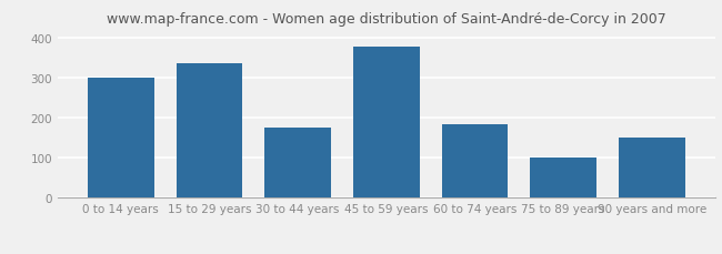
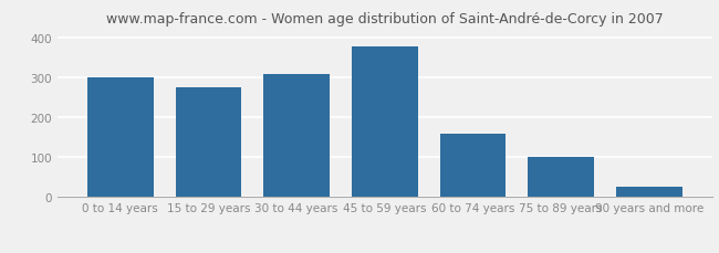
15 to 29 years: 335 -> 275
30 to 44 years: 175 -> 308
60 to 74 years: 185 -> 160
90 years and more: 150 -> 27
